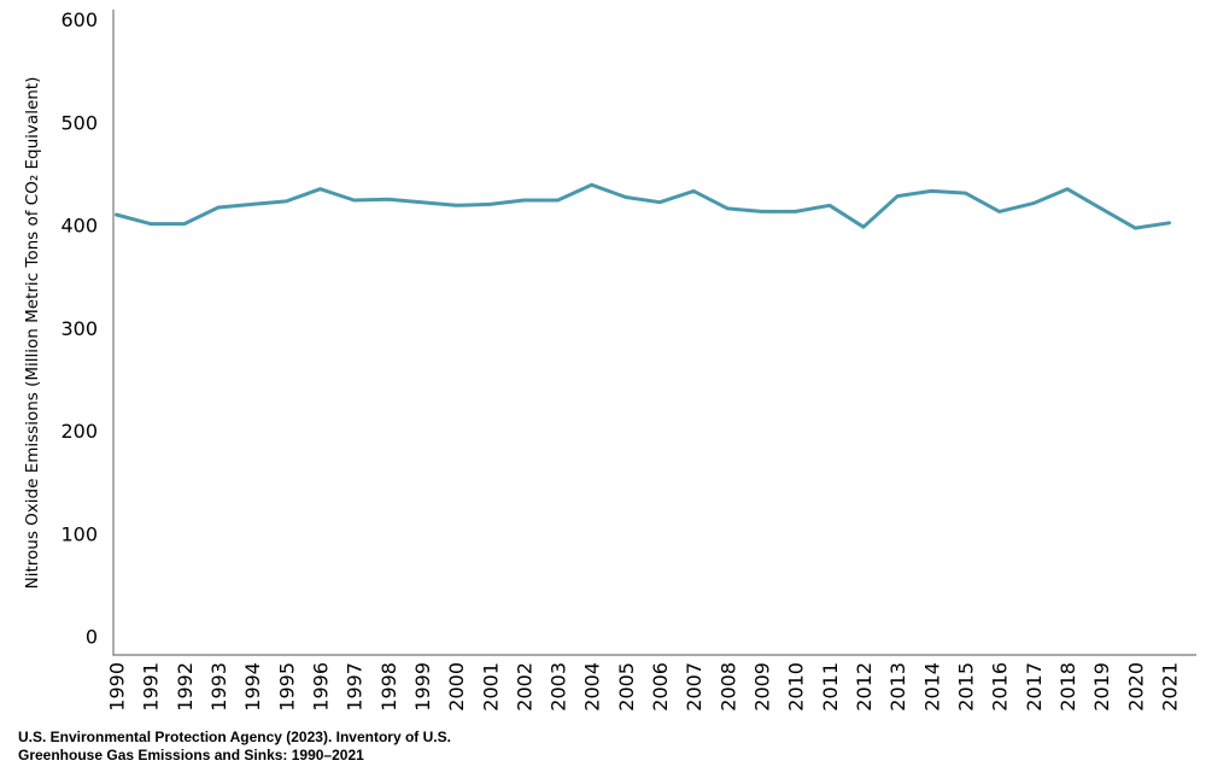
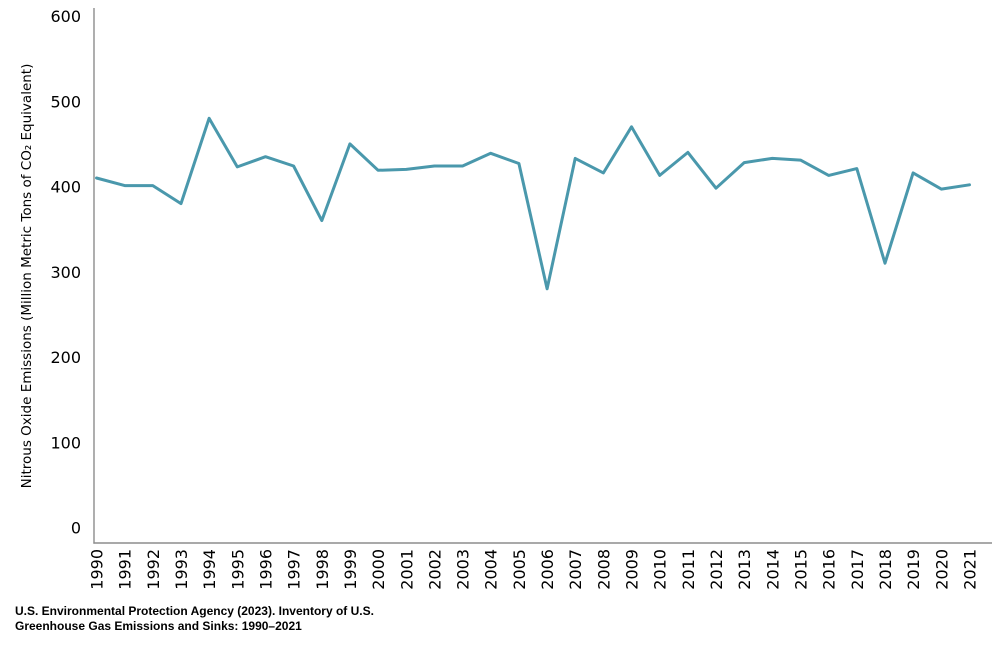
1993: 420 -> 380
1994: 420 -> 480
1998: 420 -> 360
1999: 420 -> 450
2006: 420 -> 280
2009: 410 -> 470
2011: 420 -> 440
2018: 440 -> 310
